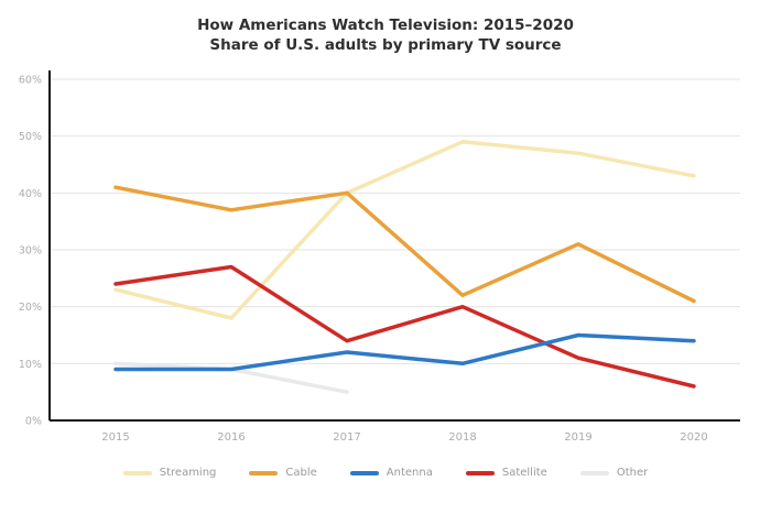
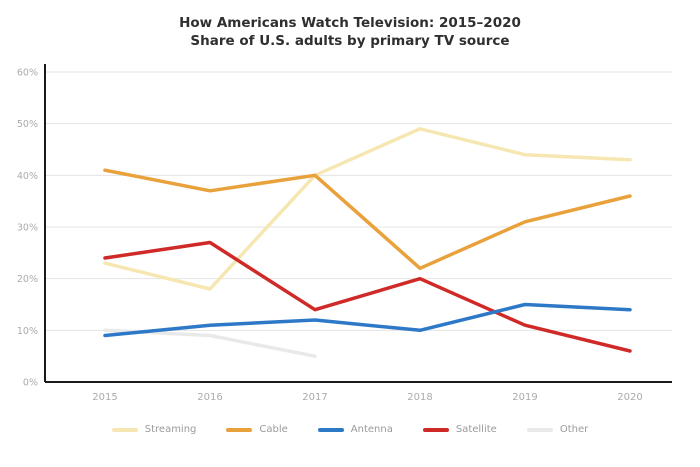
Antenna/2016: 9% -> 11%
Streaming/2019: 47% -> 44%
Cable/2020: 21% -> 36%
